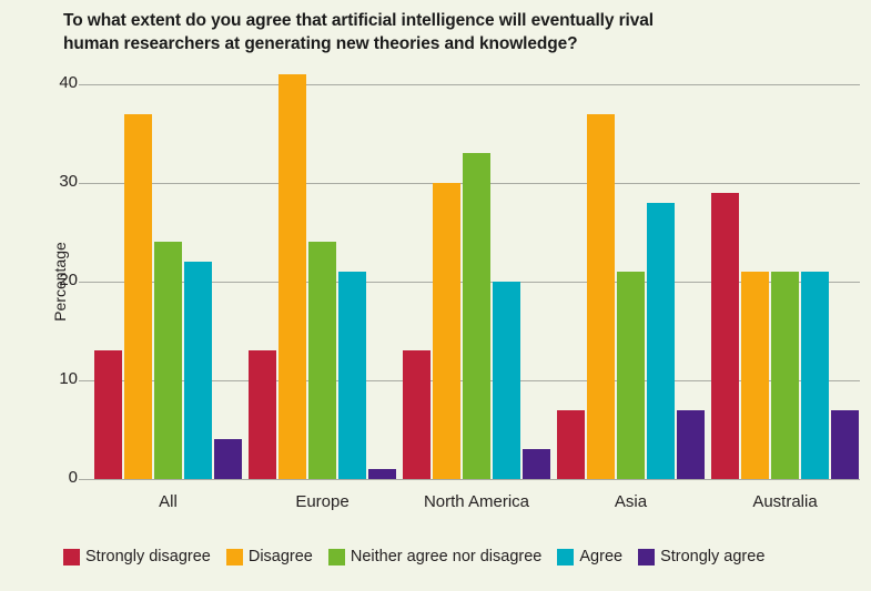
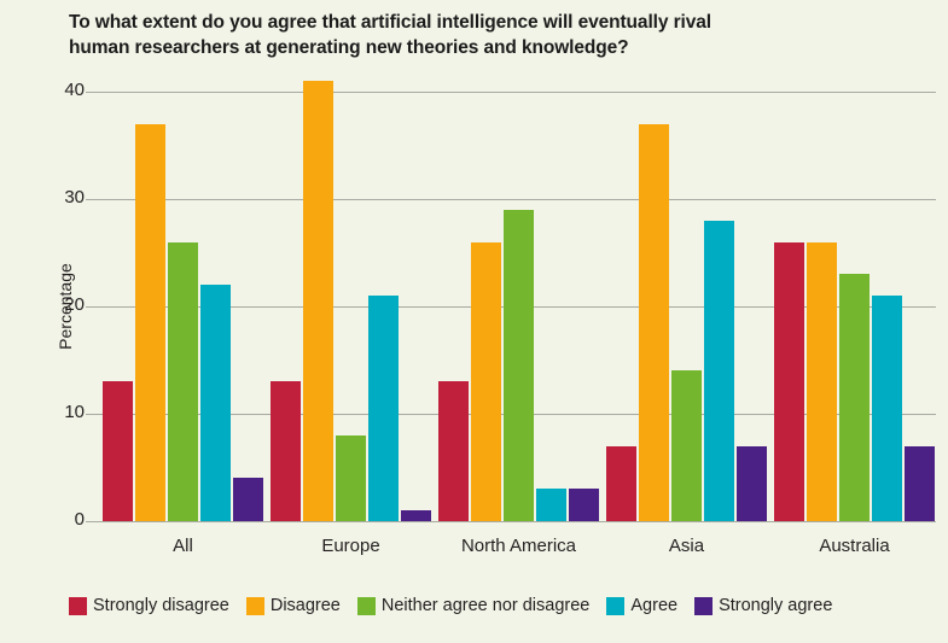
Neither agree nor disagree/All: 24 -> 26
Neither agree nor disagree/Europe: 24 -> 8
Disagree/North America: 30 -> 26
Neither agree nor disagree/North America: 33 -> 29
Agree/North America: 20 -> 3
Neither agree nor disagree/Asia: 21 -> 14
Strongly disagree/Australia: 29 -> 26
Disagree/Australia: 21 -> 26
Neither agree nor disagree/Australia: 21 -> 23
